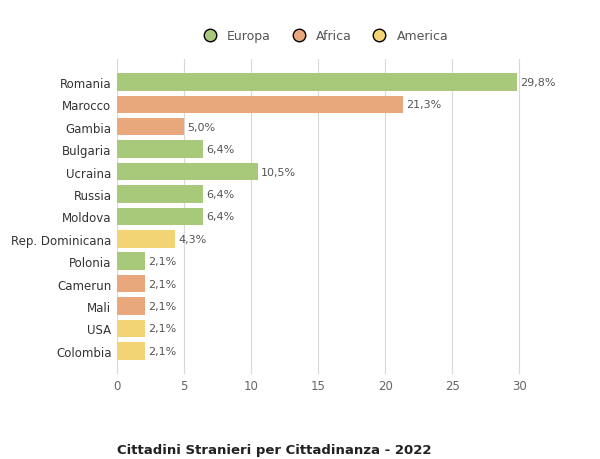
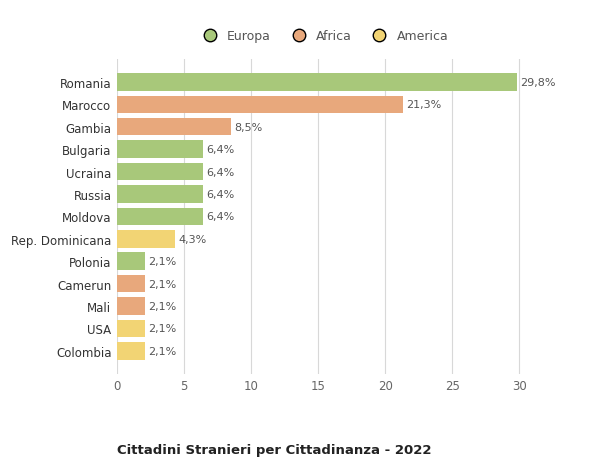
Gambia: 5,0% -> 8,5%
Ucraina: 10,5% -> 6,4%
